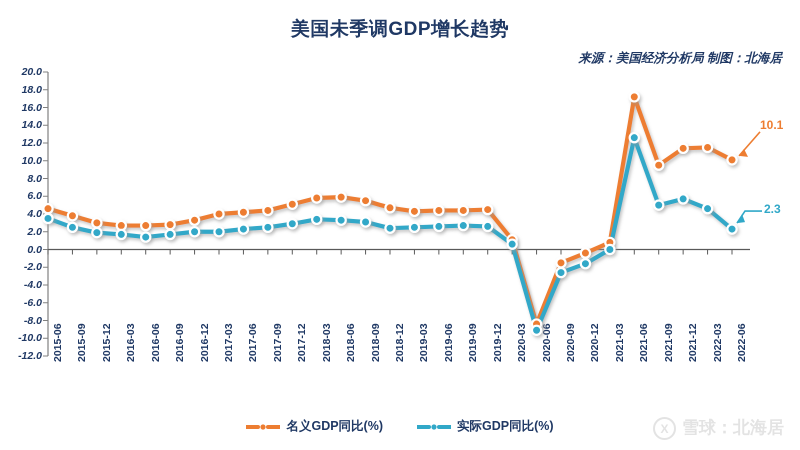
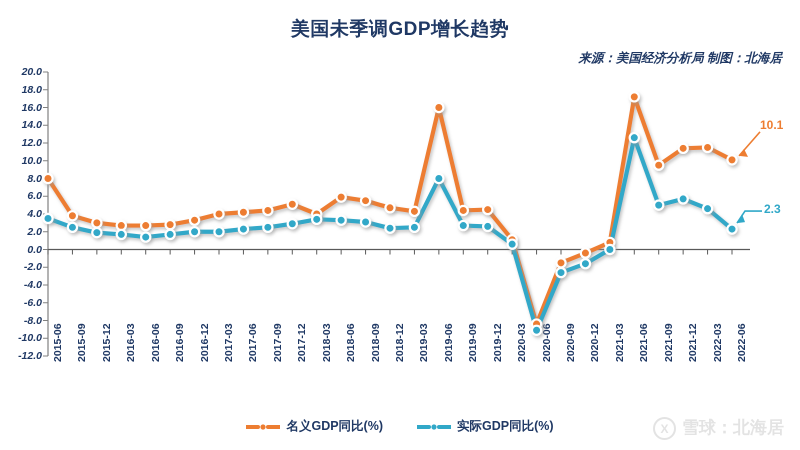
名义GDP同比(%)/2015-06: 5 -> 8
名义GDP同比(%)/2018-03: 6 -> 4
名义GDP同比(%)/2019-06: 4 -> 16
实际GDP同比(%)/2019-06: 3 -> 8
